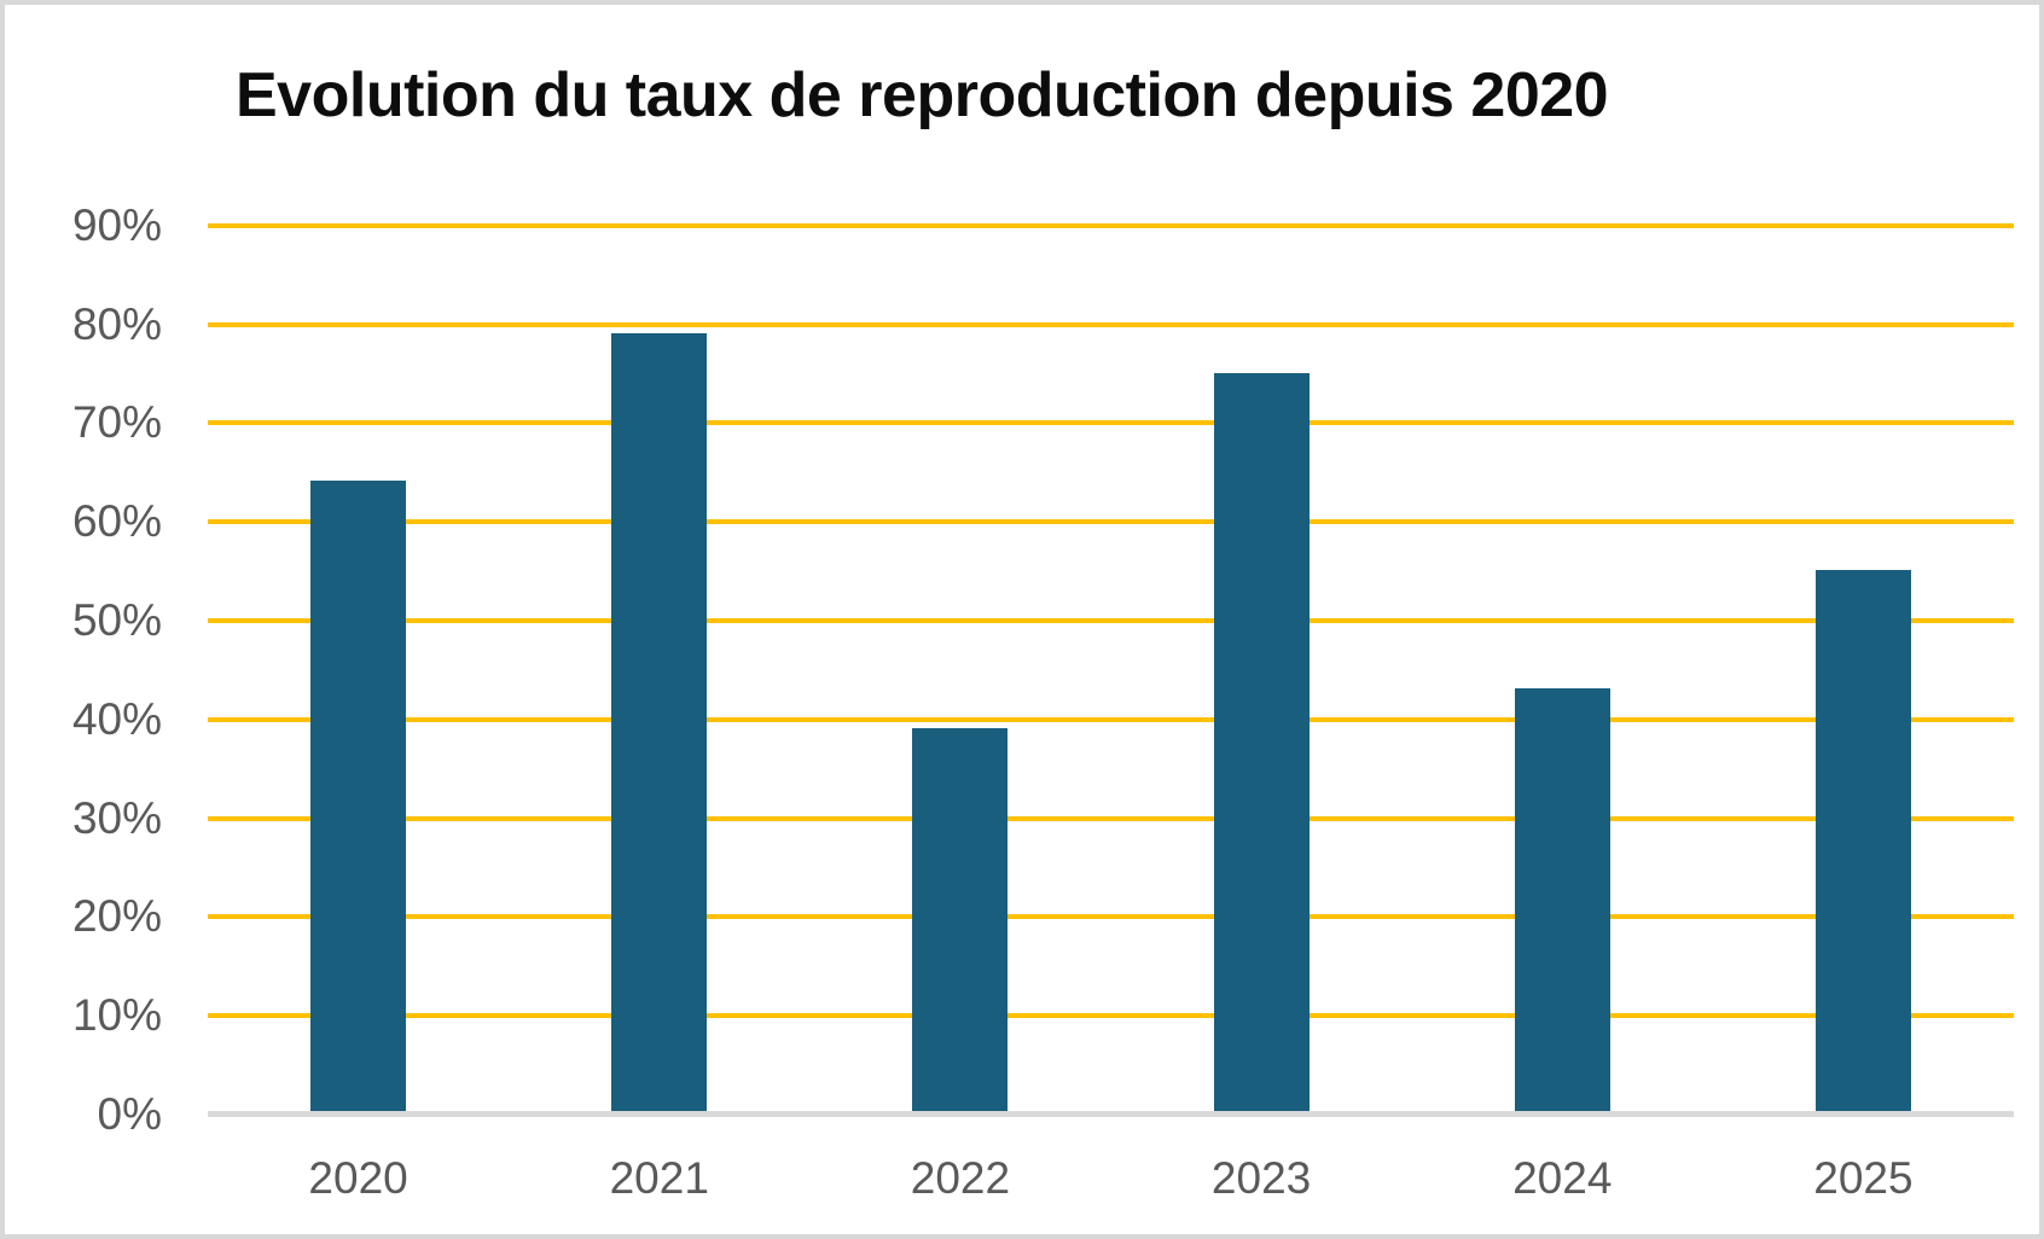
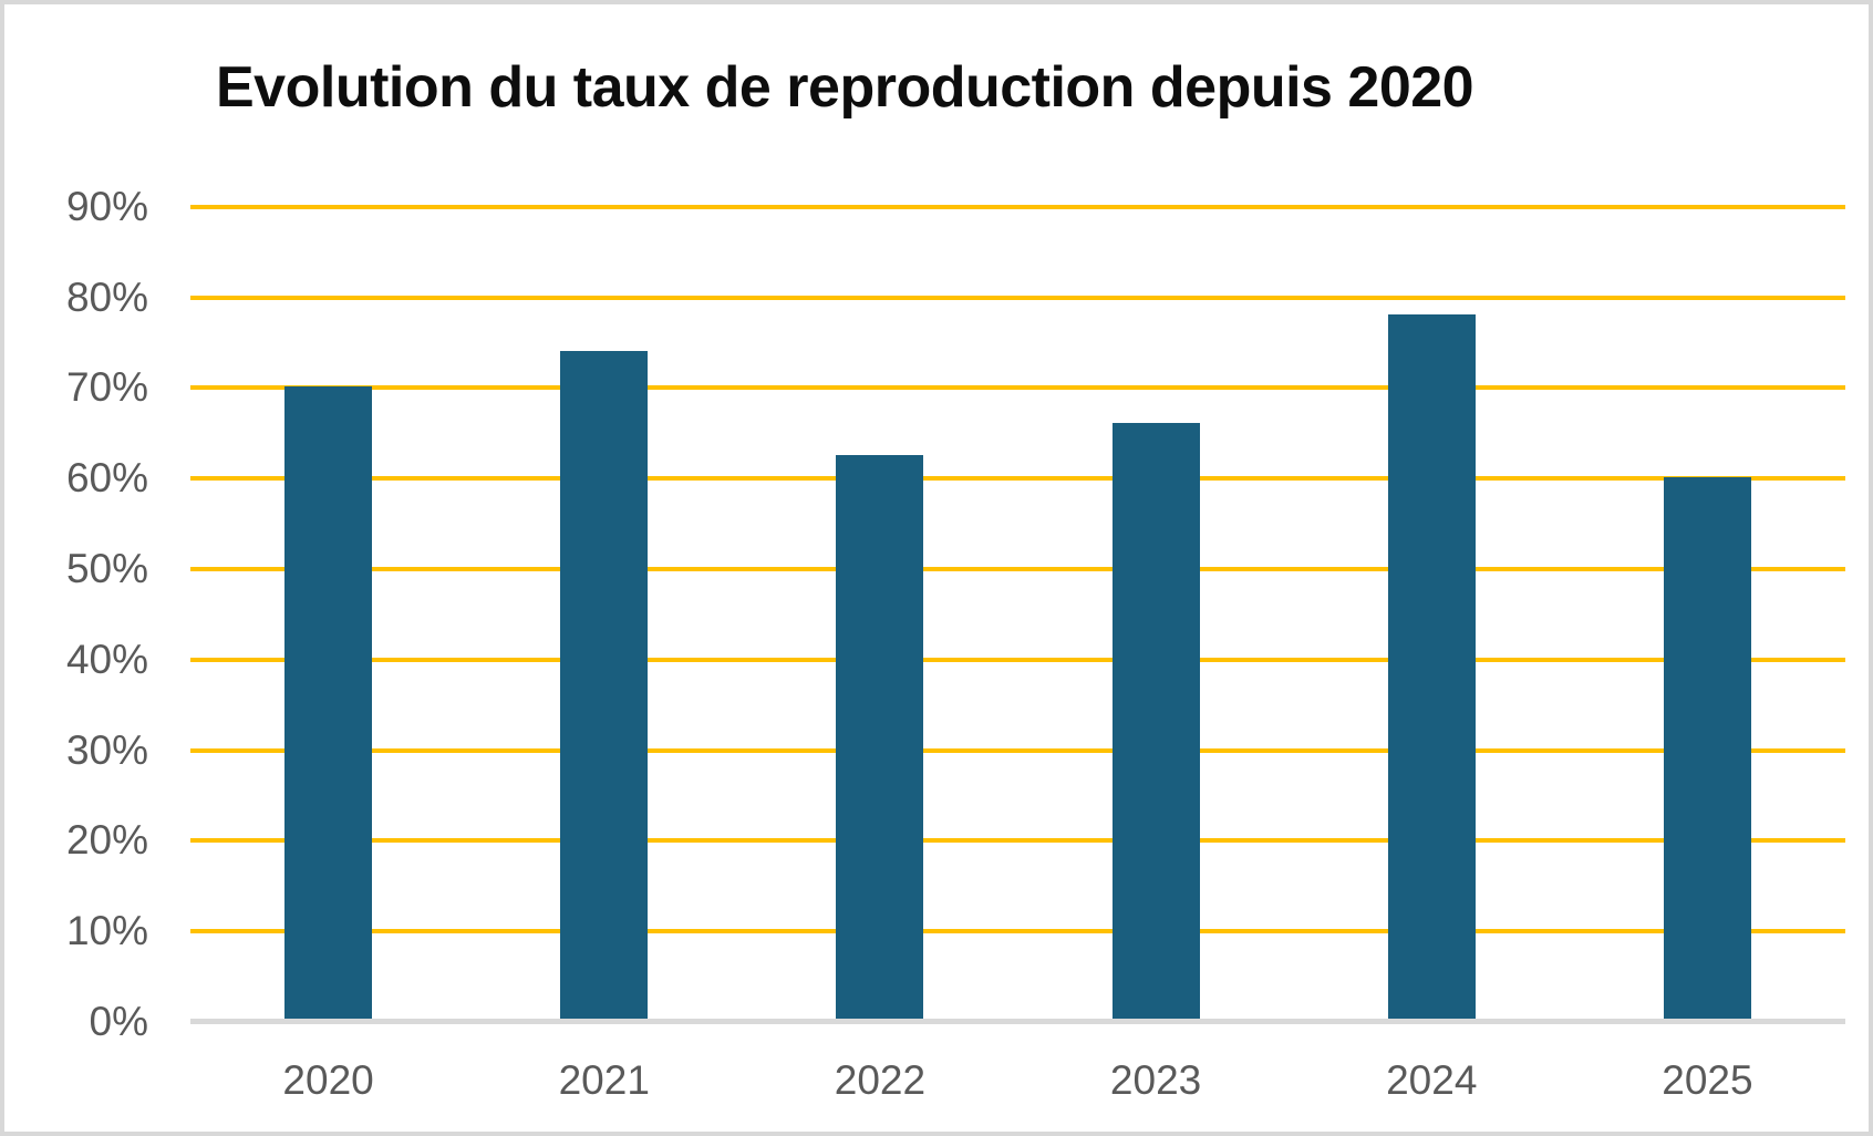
2020: 64% -> 70%
2021: 79% -> 74%
2022: 39% -> 62%
2023: 75% -> 66%
2024: 43% -> 78%
2025: 55% -> 60%
